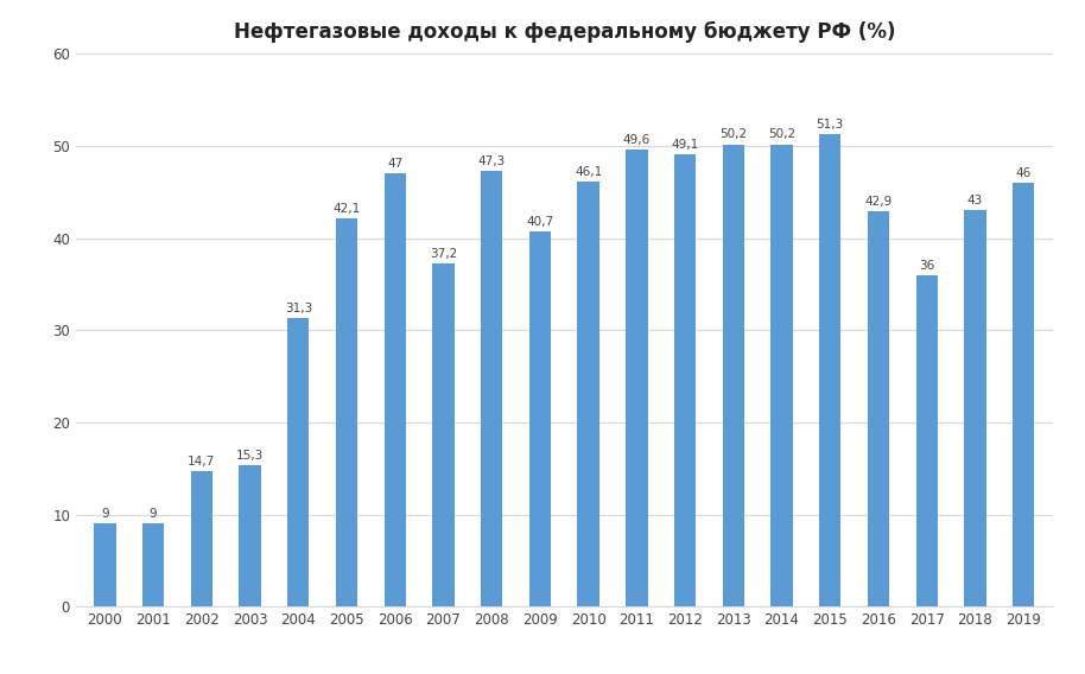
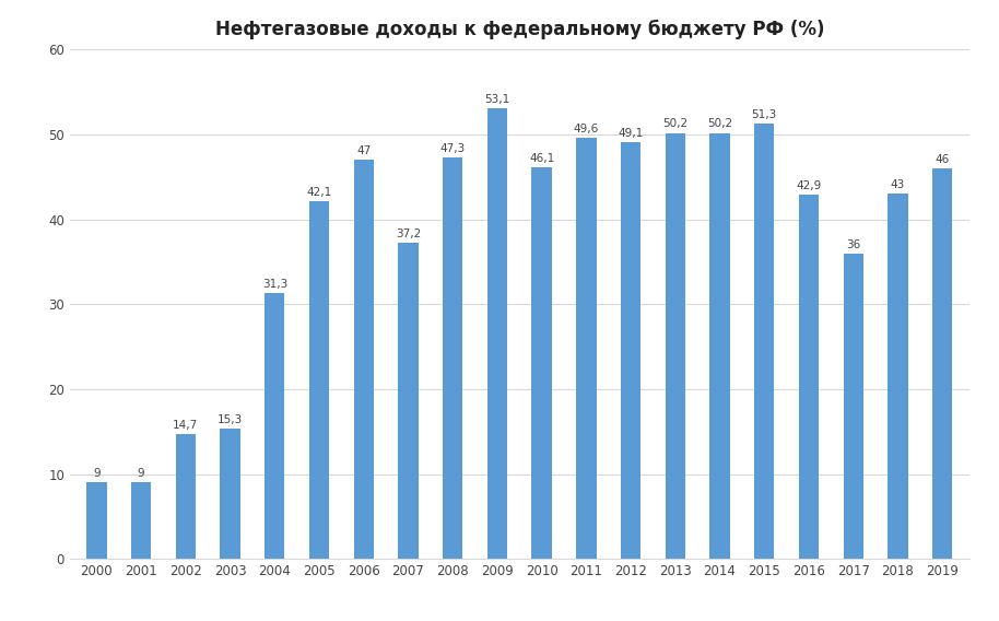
2009: 40,7 -> 53,1
